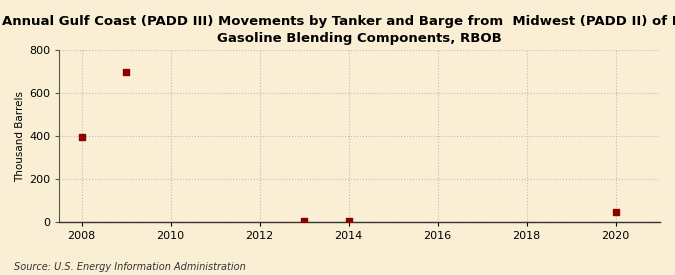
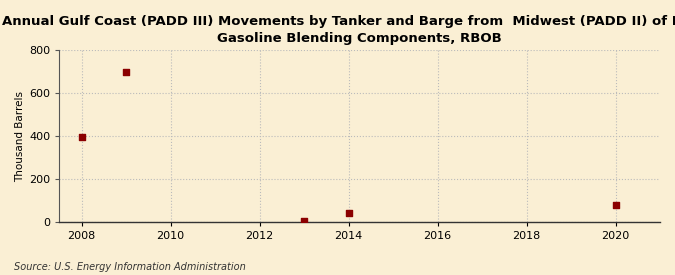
2014: 2 -> 40
2020: 45 -> 80
